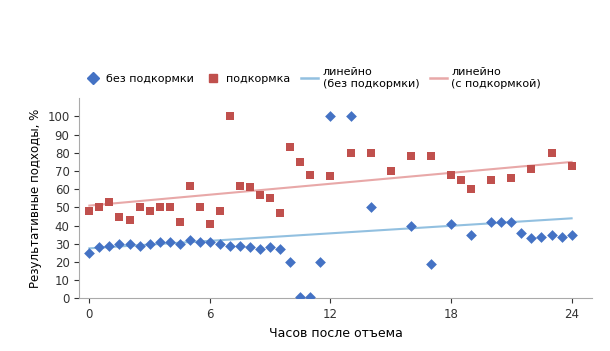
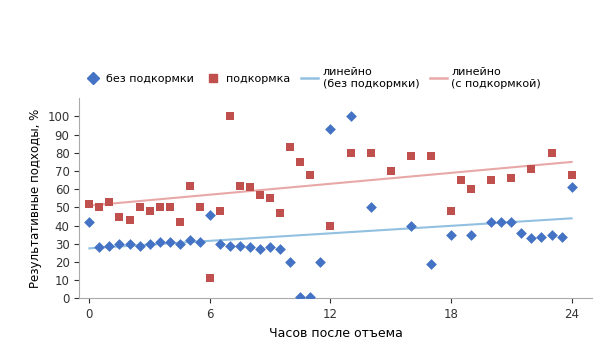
без подкормки/0: 25 -> 42
подкормка/0: 48 -> 52
без подкормки/6: 31 -> 46
подкормка/6: 41 -> 11
без подкормки/12: 100 -> 93
подкормка/12: 67 -> 40
без подкормки/18: 41 -> 35
подкормка/18: 68 -> 48
без подкормки/24: 35 -> 61
подкормка/24: 73 -> 68
